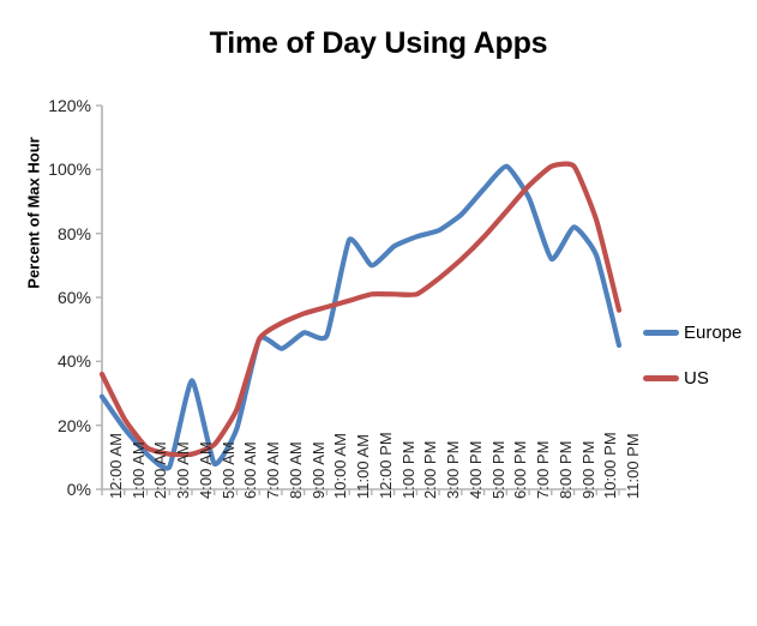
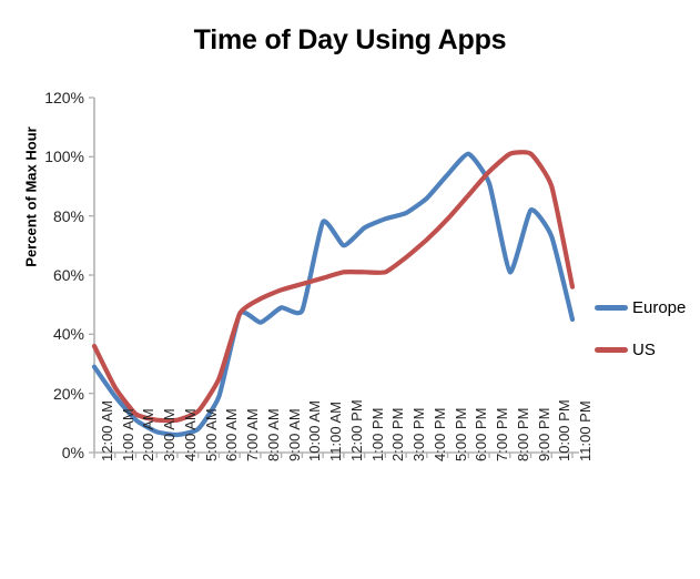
Europe/4:00 AM: 34% -> 6%
Europe/8:00 PM: 72% -> 61%
US/10:00 PM: 84% -> 90%
